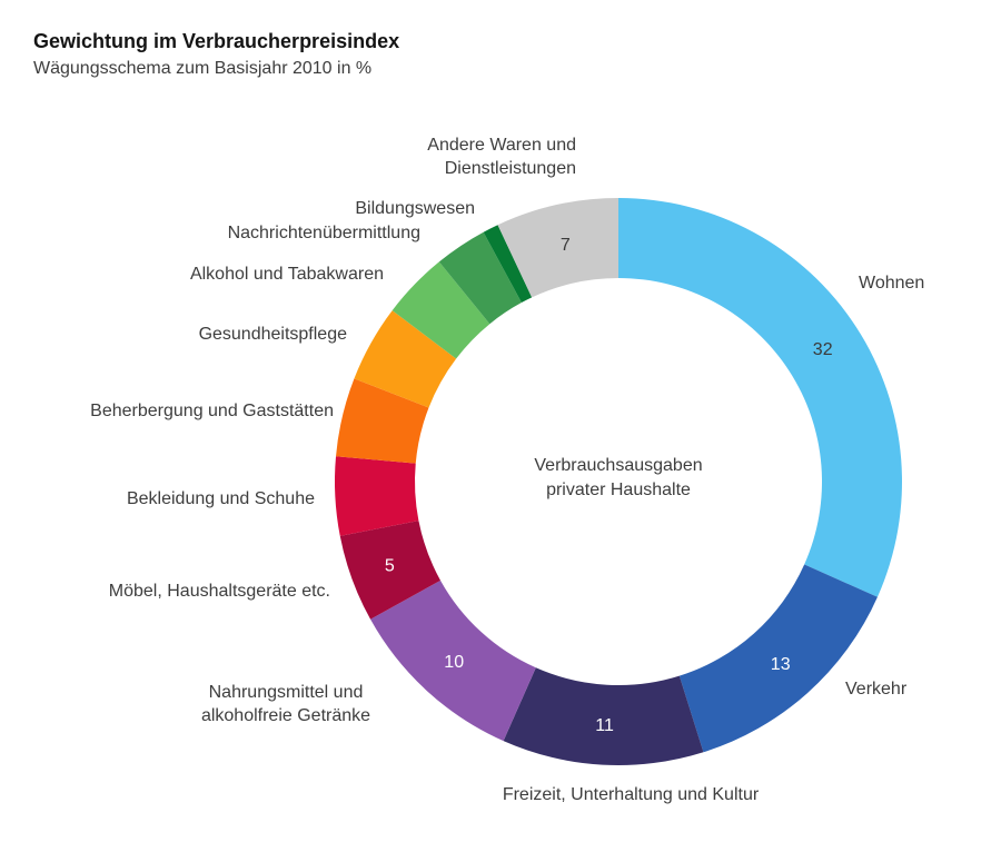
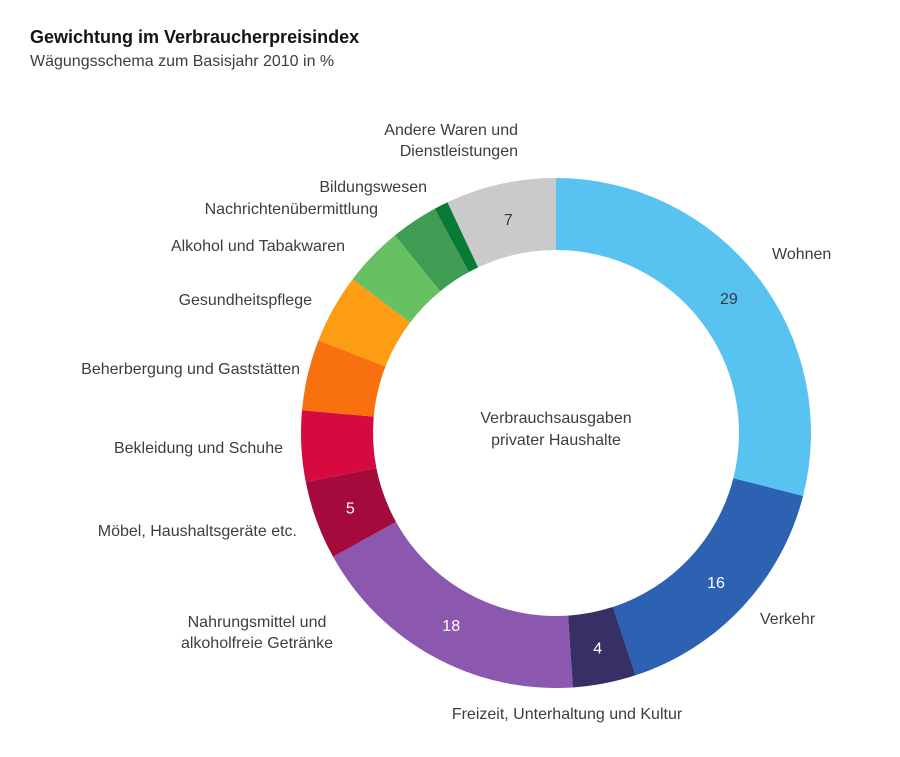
Wohnen: 32 -> 29
Verkehr: 13 -> 16
Freizeit, Unterhaltung und Kultur: 11 -> 4
Nahrungsmittel und alkoholfreie Getränke: 10 -> 18
